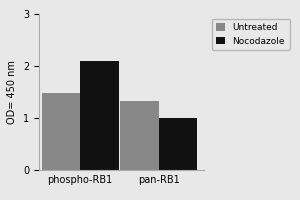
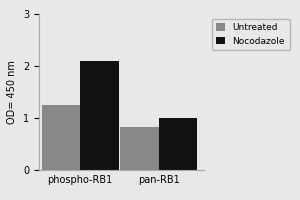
Untreated/phospho-RB1: 1.48 -> 1.25
Untreated/pan-RB1: 1.32 -> 0.82
